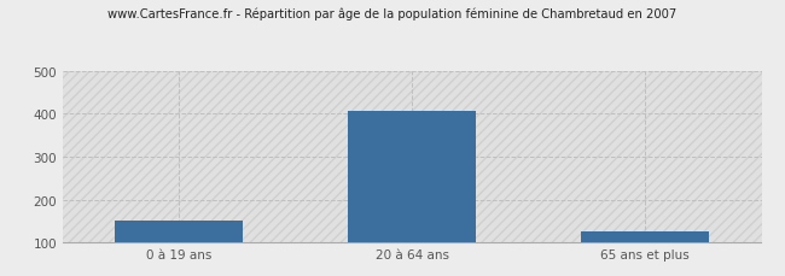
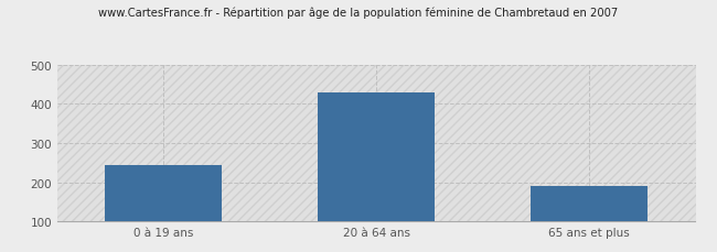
0 à 19 ans: 152 -> 245
20 à 64 ans: 406 -> 430
65 ans et plus: 126 -> 190
